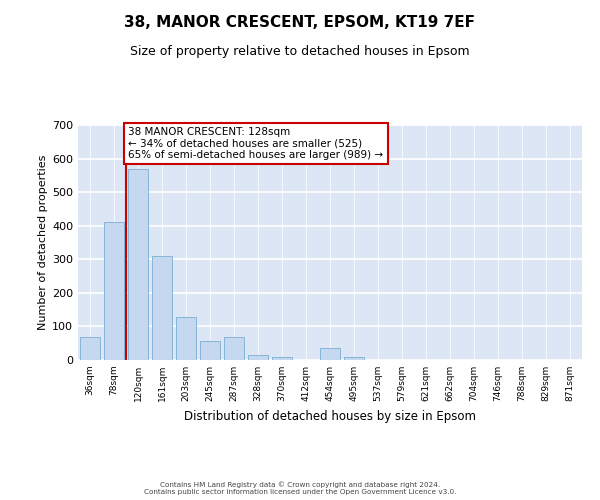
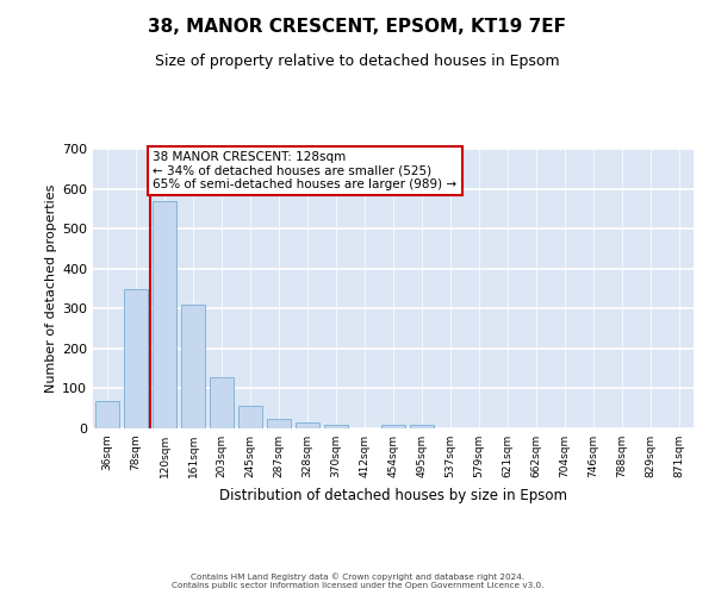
78sqm: 410 -> 350
287sqm: 70 -> 25
454sqm: 35 -> 10
